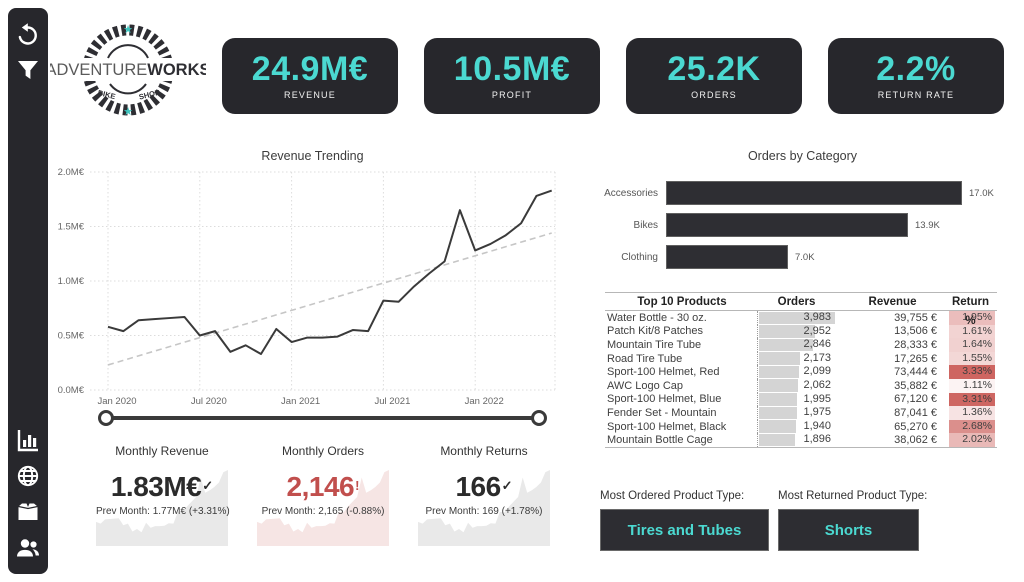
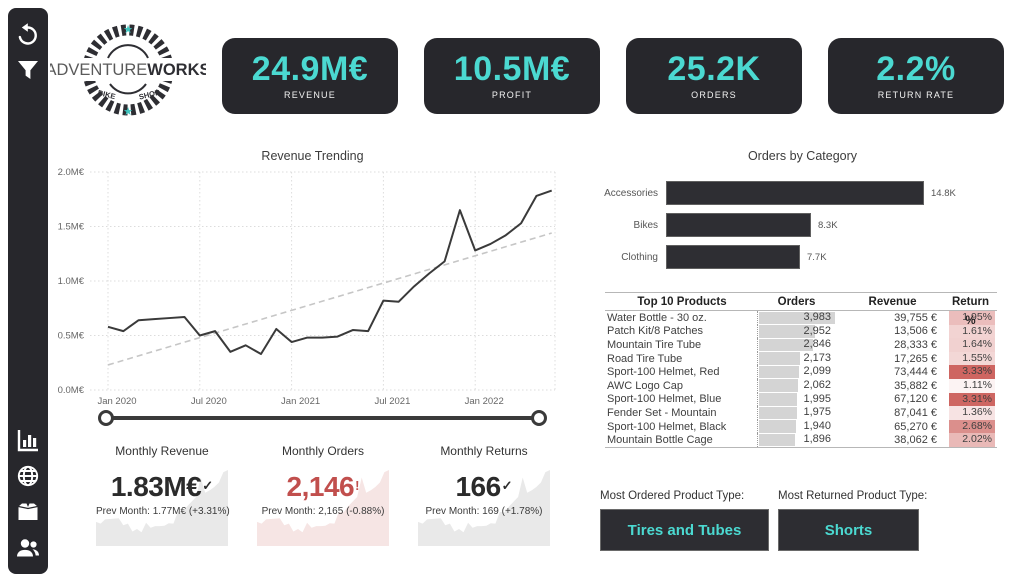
Orders by Category/Accessories: 17.0K -> 14.8K
Orders by Category/Bikes: 13.9K -> 8.3K
Orders by Category/Clothing: 7.0K -> 7.7K
